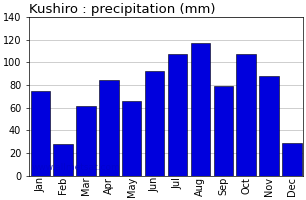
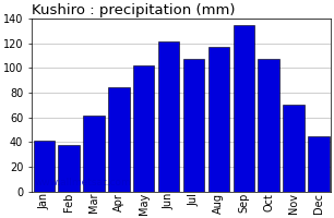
Jan: 75 -> 41
Feb: 28 -> 38
May: 66 -> 102
Jun: 92 -> 121
Sep: 79 -> 135
Nov: 88 -> 70
Dec: 29 -> 45
